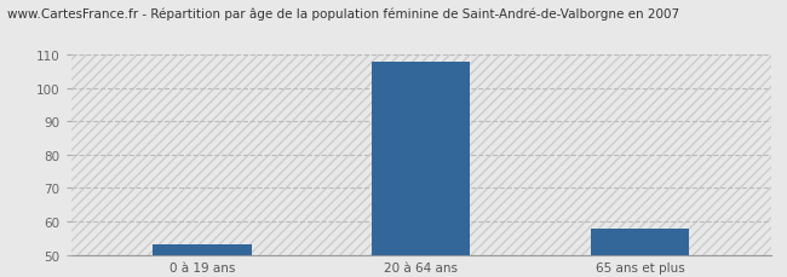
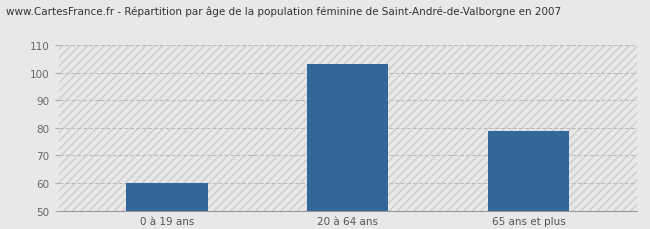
0 à 19 ans: 53 -> 60
20 à 64 ans: 108 -> 103
65 ans et plus: 58 -> 79
